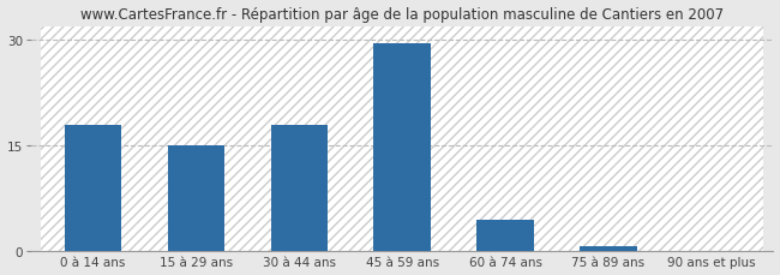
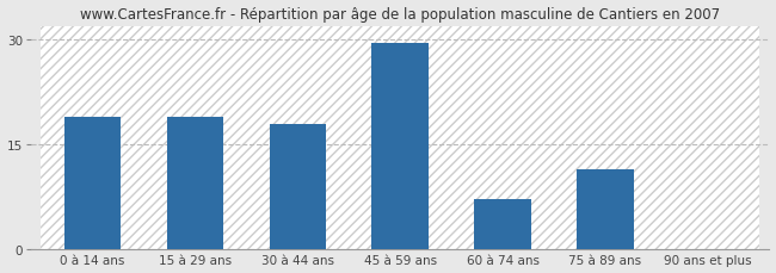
0 à 14 ans: 18.0 -> 19.0
15 à 29 ans: 15.0 -> 19.0
60 à 74 ans: 4.5 -> 7.2
75 à 89 ans: 0.7 -> 11.4
